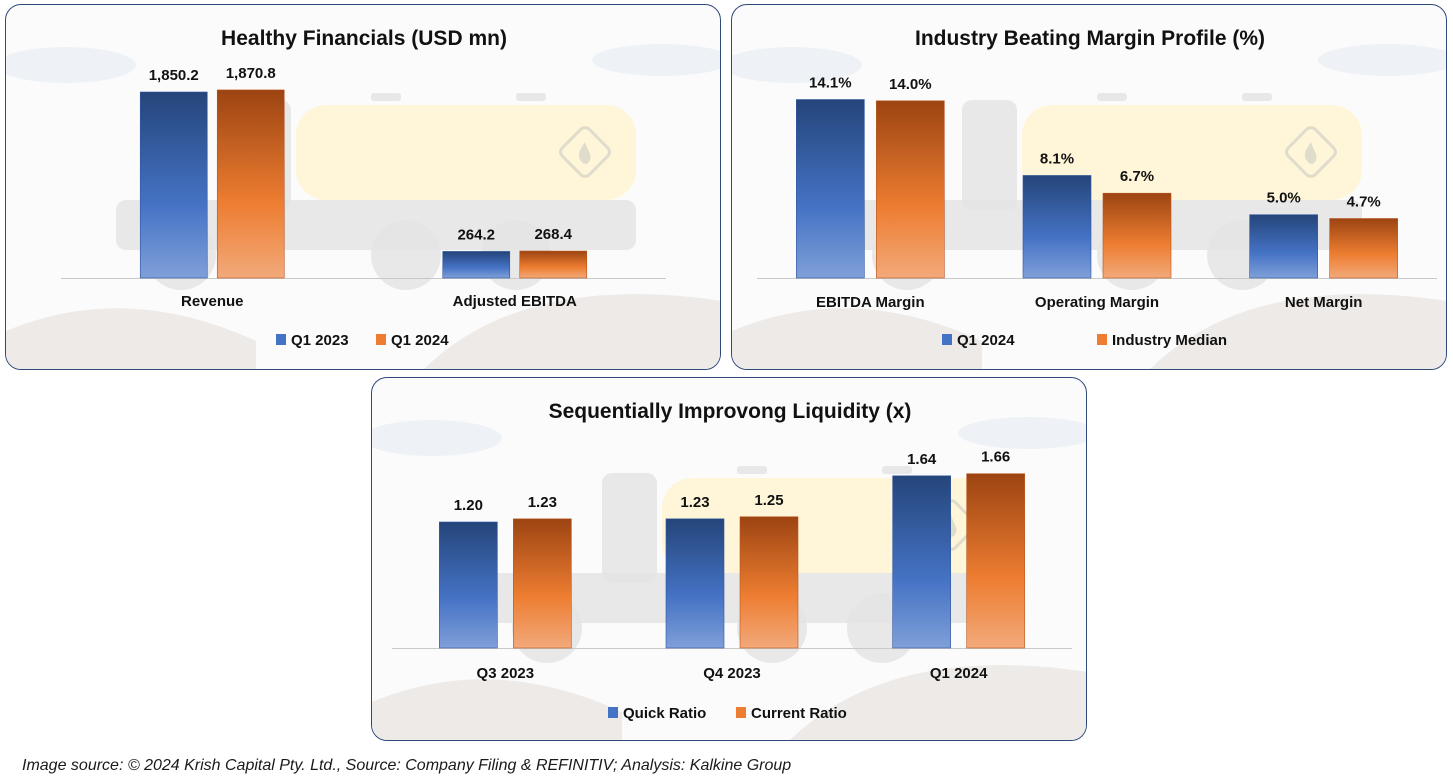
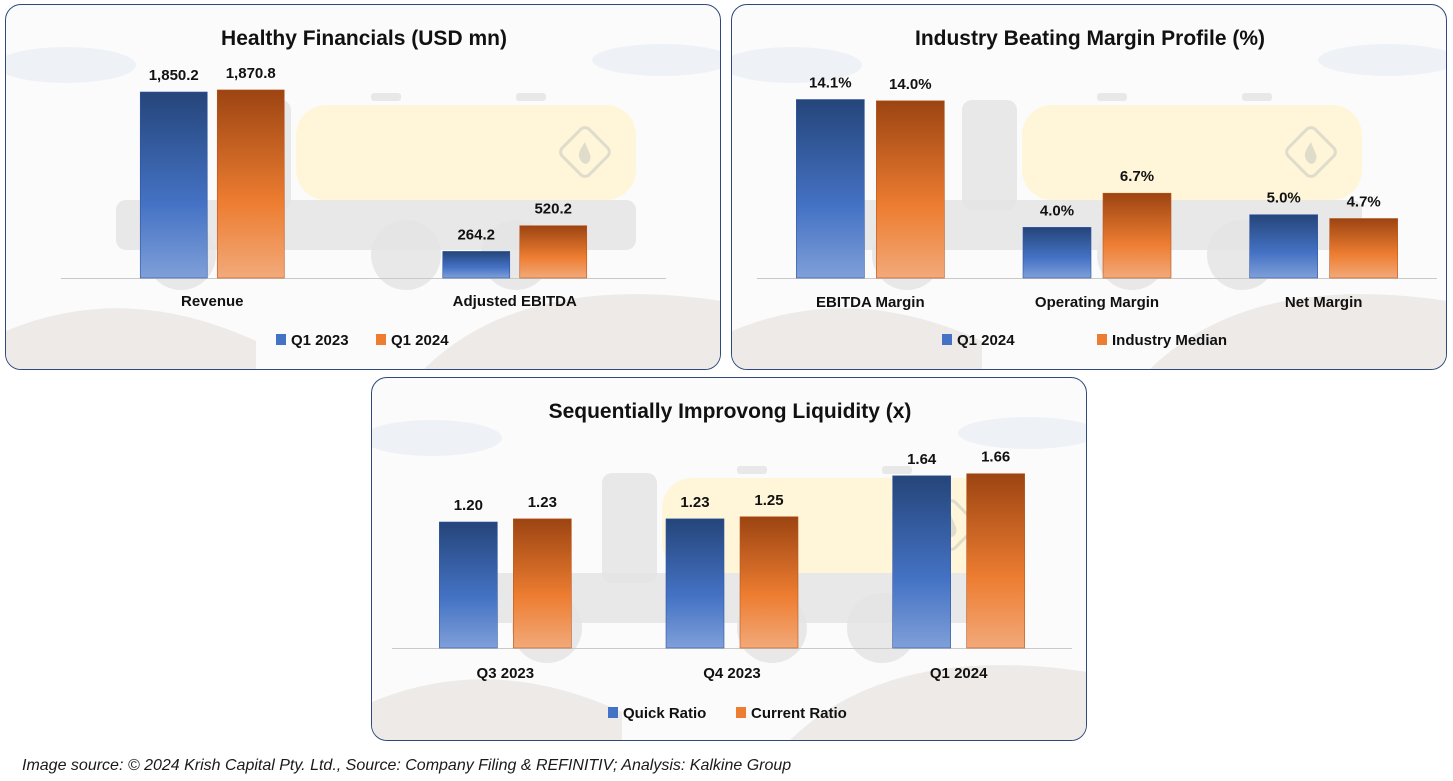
Healthy Financials (USD mn)/Q1 2024/Adjusted EBITDA: 268.4 -> 520.2
Industry Beating Margin Profile (%)/Q1 2024/Operating Margin: 8.1% -> 4.0%
